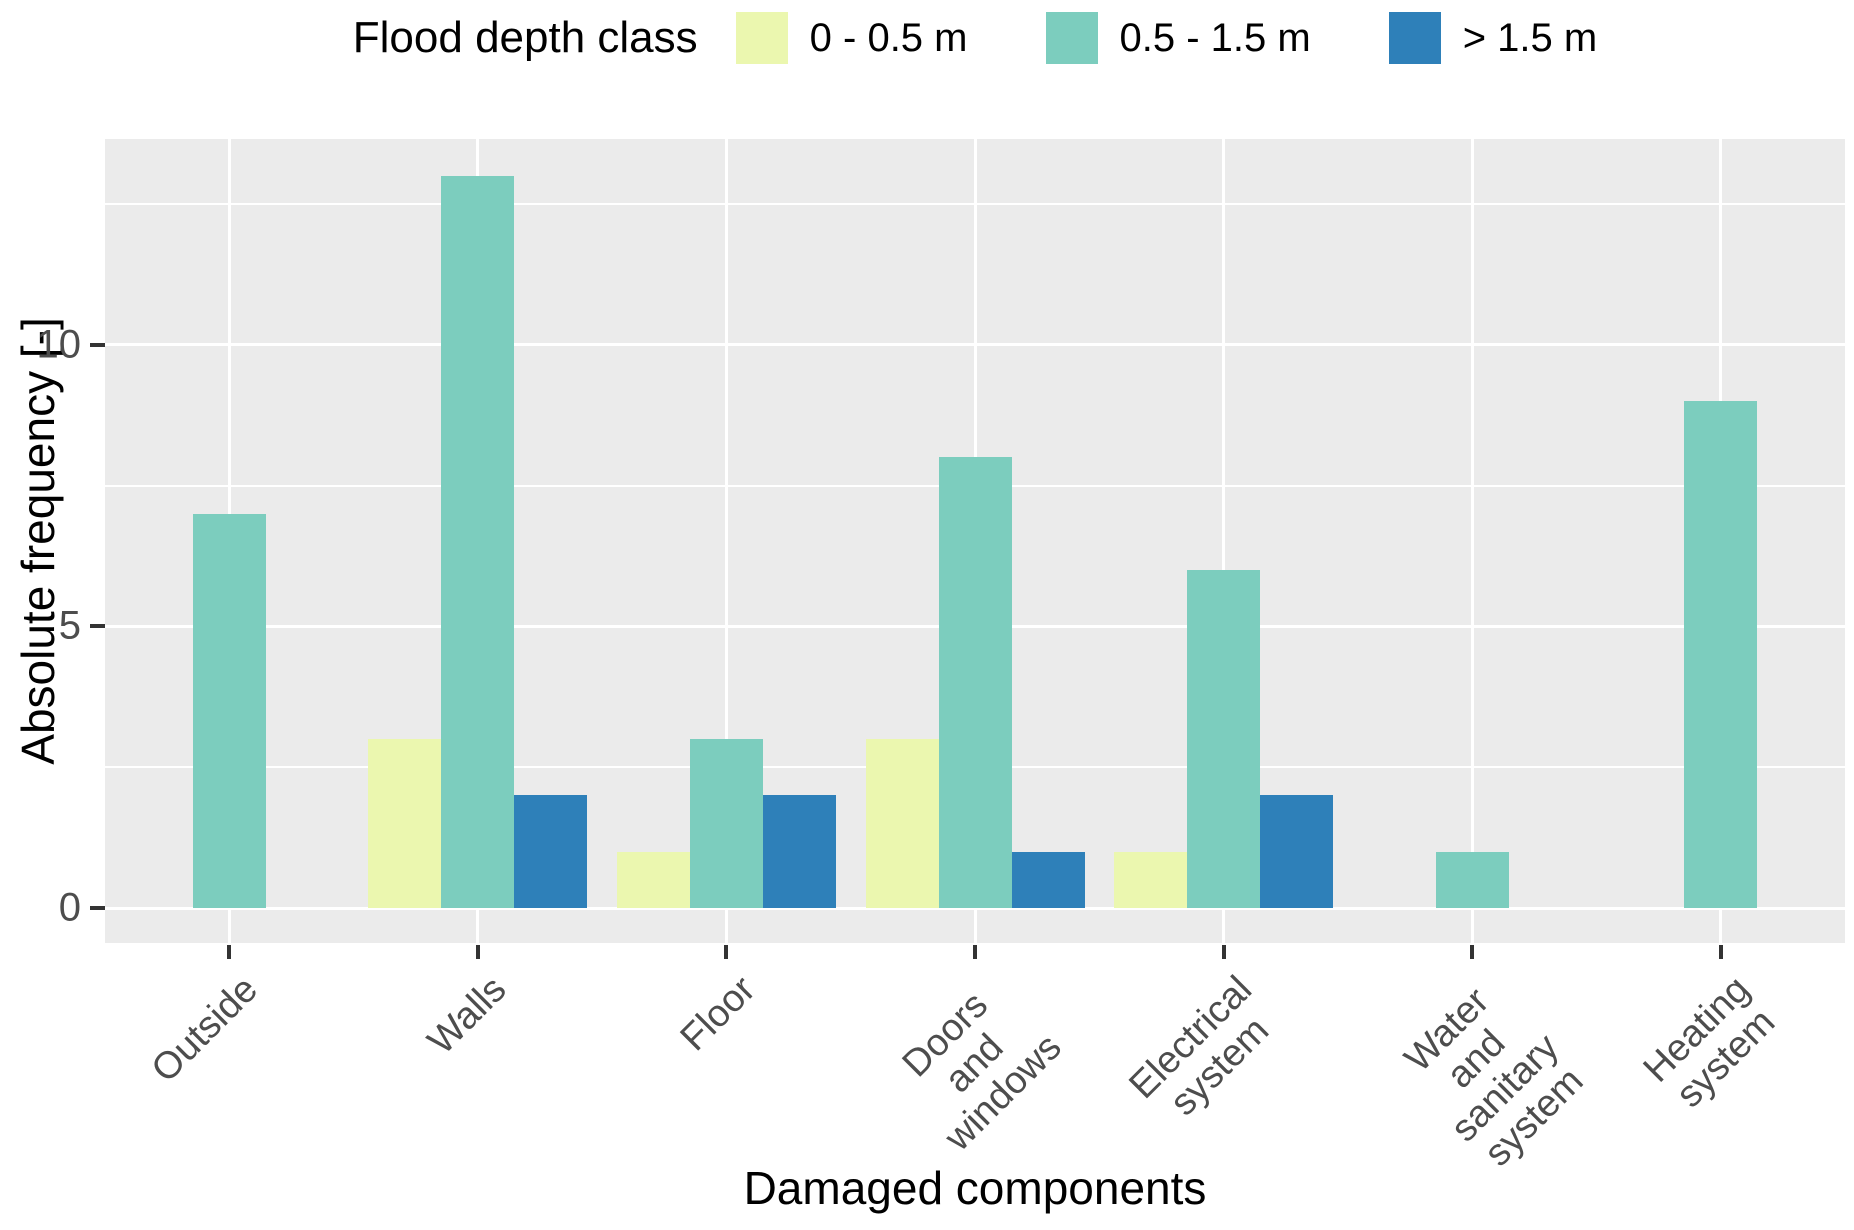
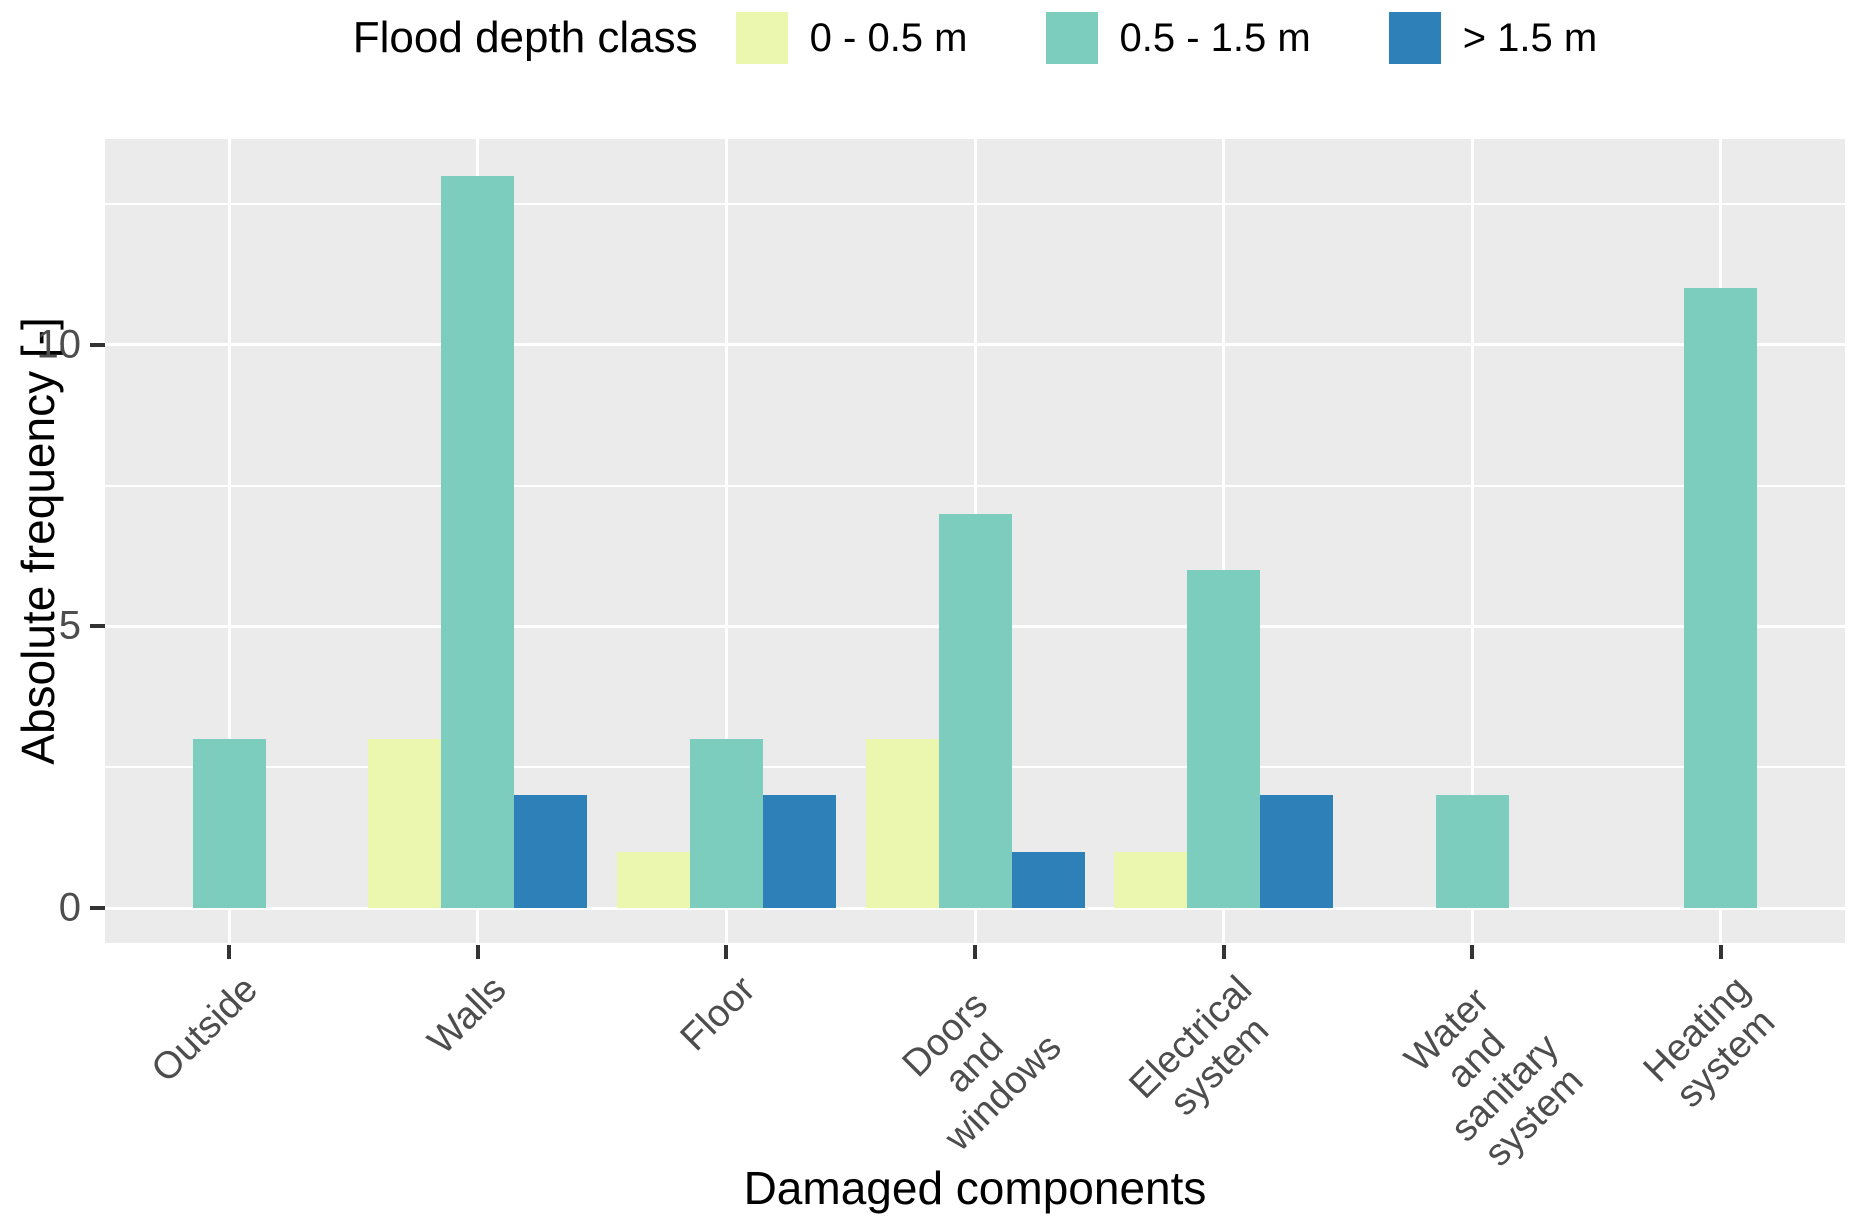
0.5 - 1.5 m/Outside: 7 -> 3
0.5 - 1.5 m/Doors and windows: 8 -> 7
0.5 - 1.5 m/Water and sanitary system: 1 -> 2
0.5 - 1.5 m/Heating system: 9 -> 11
